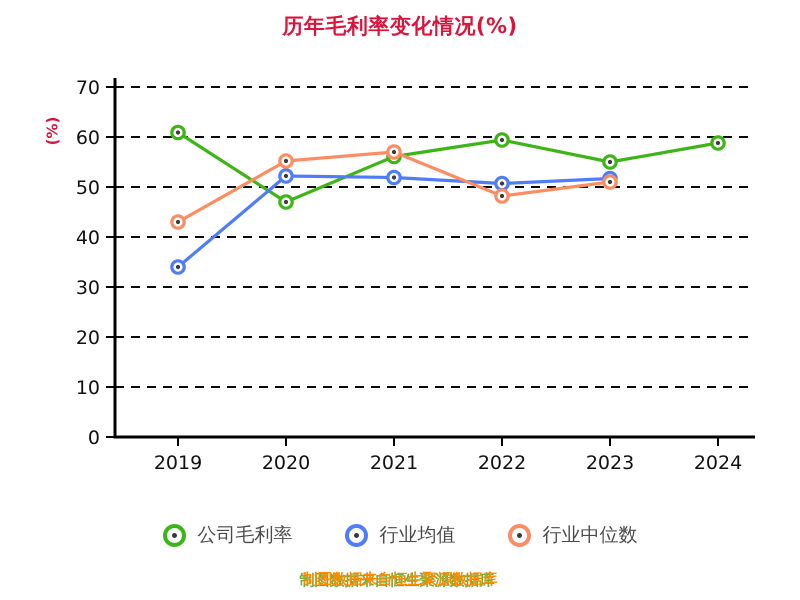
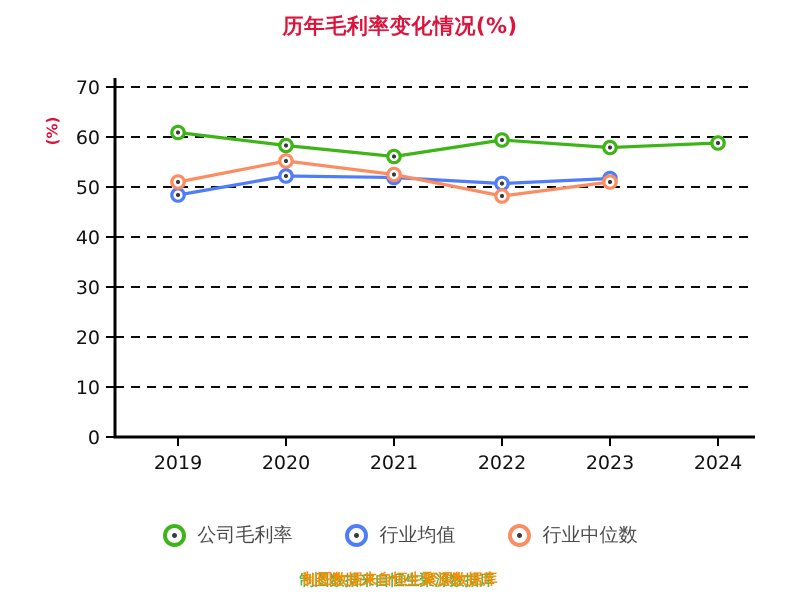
行业均值/2019: 34 -> 48
行业中位数/2019: 43 -> 51
公司毛利率/2020: 47 -> 58
行业中位数/2021: 57 -> 52
公司毛利率/2023: 55 -> 58
